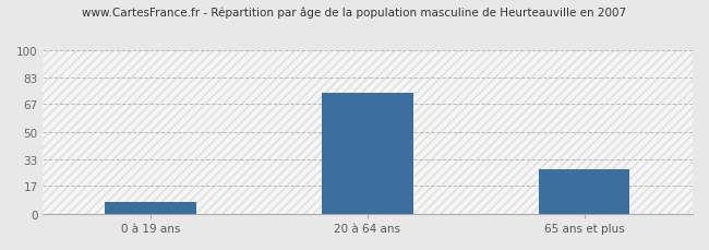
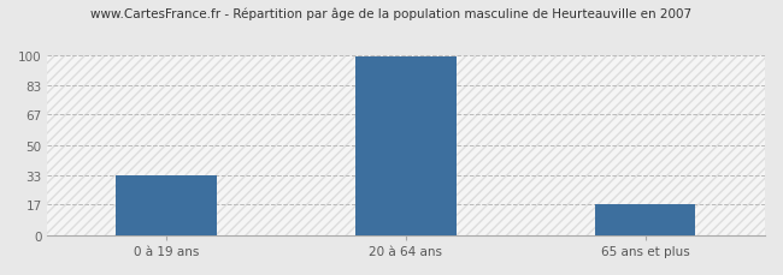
0 à 19 ans: 7 -> 33
20 à 64 ans: 74 -> 99
65 ans et plus: 27 -> 17
